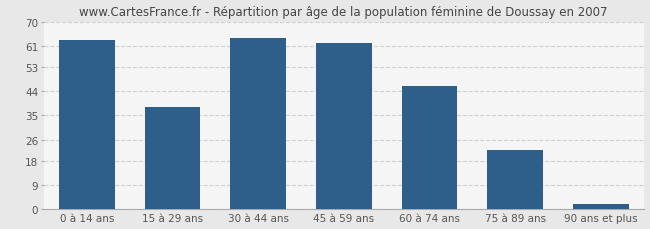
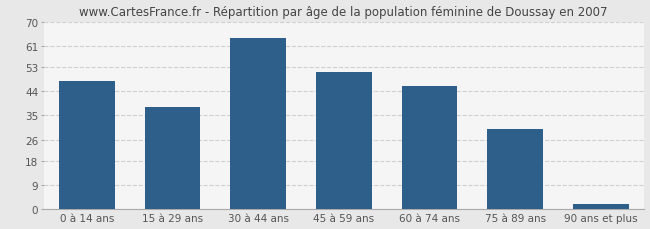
0 à 14 ans: 63 -> 48
45 à 59 ans: 62 -> 51
75 à 89 ans: 22 -> 30
